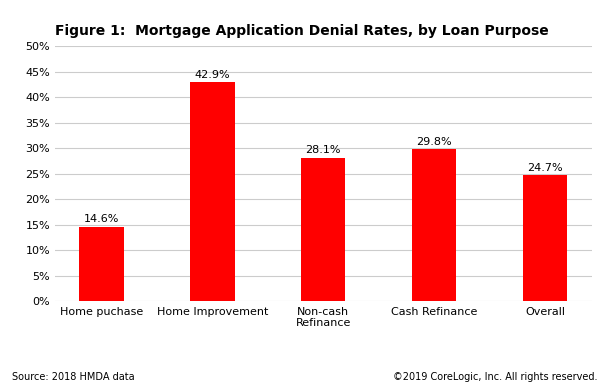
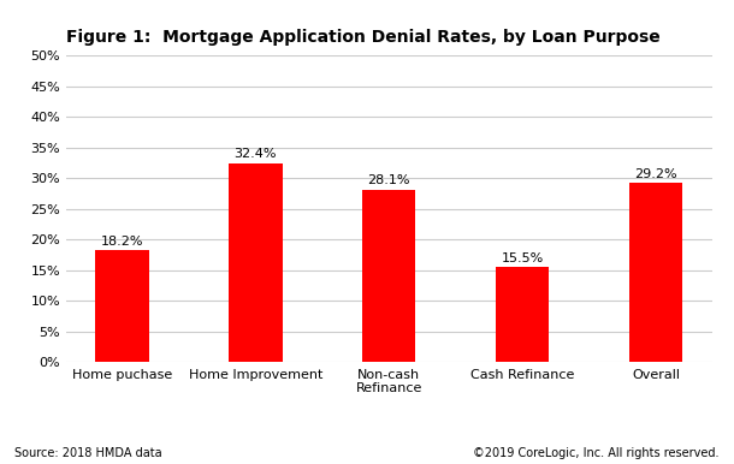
Home puchase: 14.6% -> 18.2%
Home Improvement: 42.9% -> 32.4%
Cash Refinance: 29.8% -> 15.5%
Overall: 24.7% -> 29.2%
